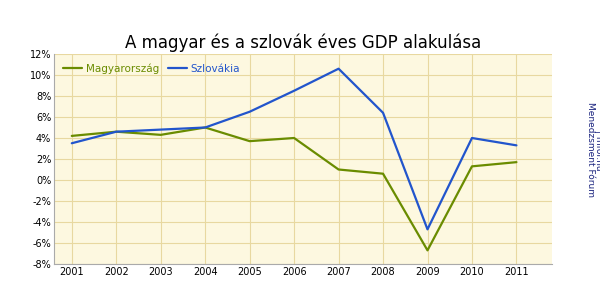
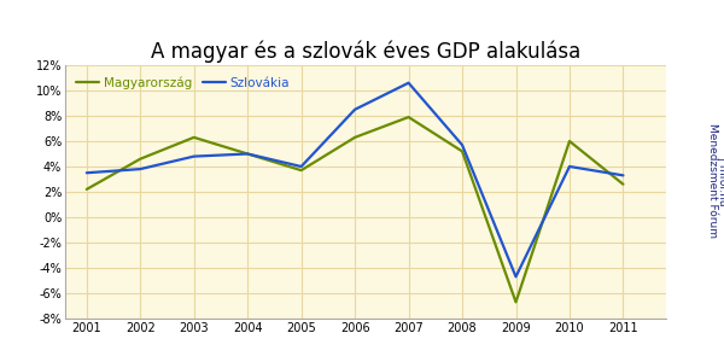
Magyarország/2001: 4.2% -> 2.2%
Szlovákia/2002: 4.6% -> 3.8%
Magyarország/2003: 4.3% -> 6.3%
Szlovákia/2005: 6.5% -> 4.0%
Magyarország/2006: 4.0% -> 6.3%
Magyarország/2007: 1.0% -> 7.9%
Magyarország/2008: 0.6% -> 5.2%
Szlovákia/2008: 6.4% -> 5.7%
Magyarország/2010: 1.3% -> 6.0%
Magyarország/2011: 1.7% -> 2.6%
